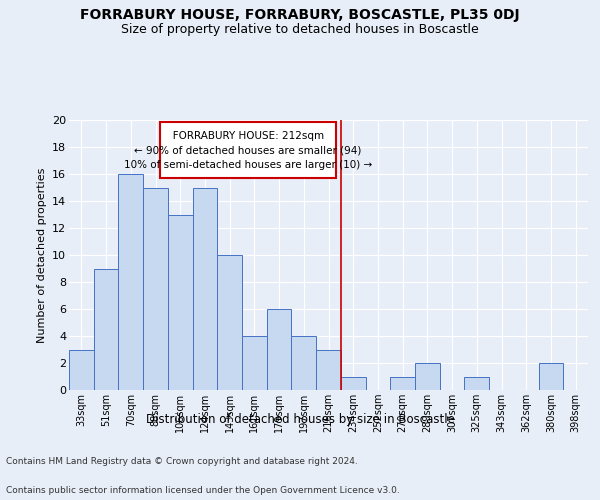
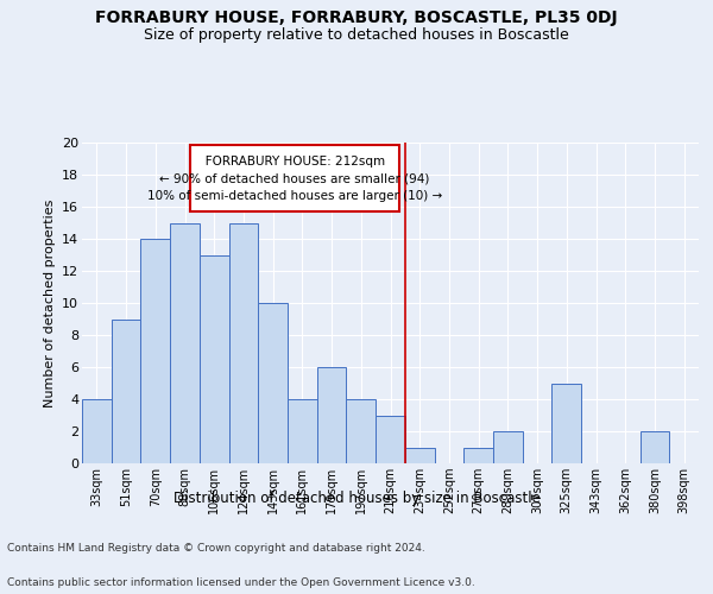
33sqm: 3 -> 4
70sqm: 16 -> 14
325sqm: 1 -> 5
